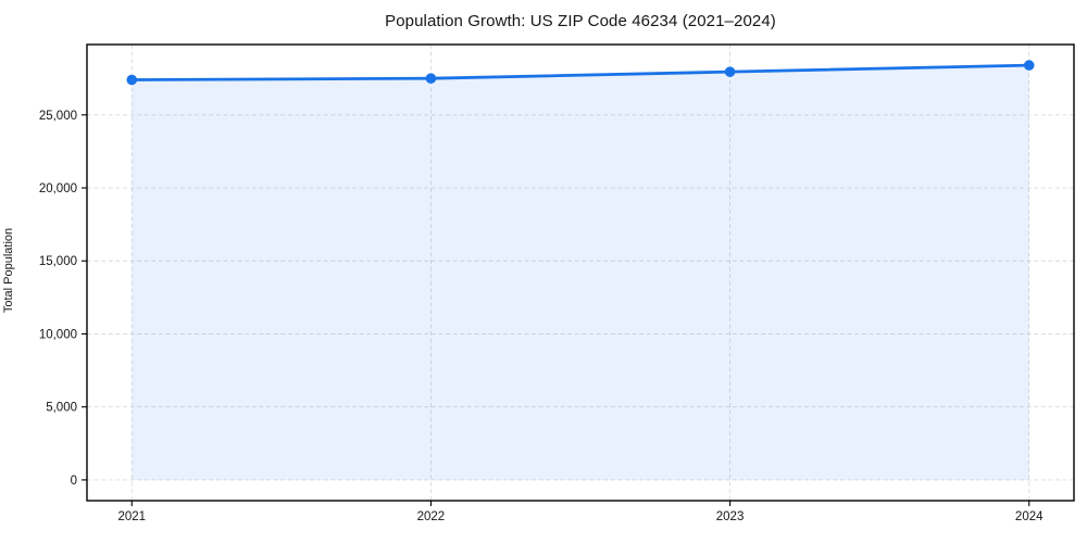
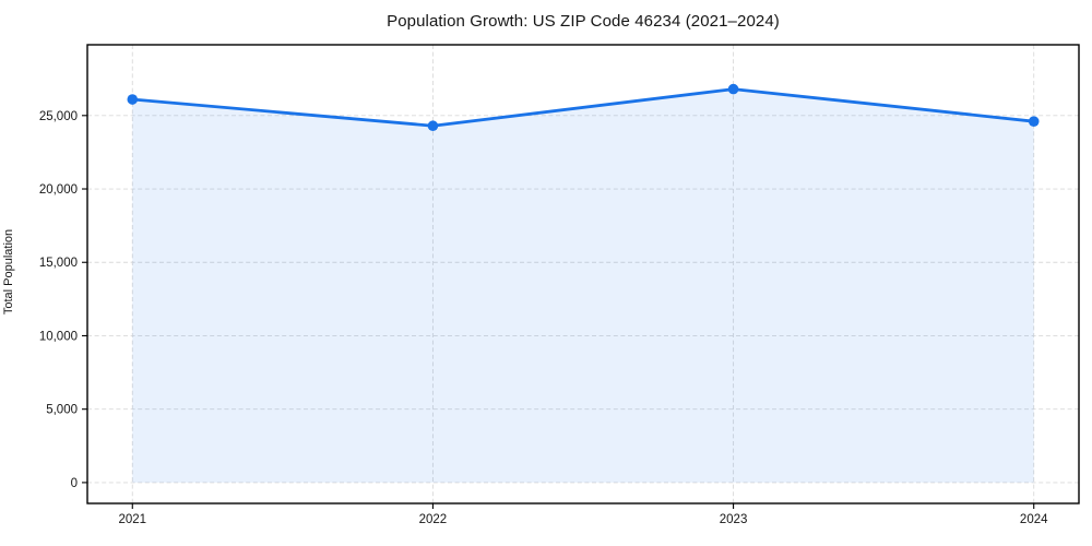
2021: 27400 -> 26100
2022: 27500 -> 24300
2023: 28000 -> 26800
2024: 28400 -> 24600
